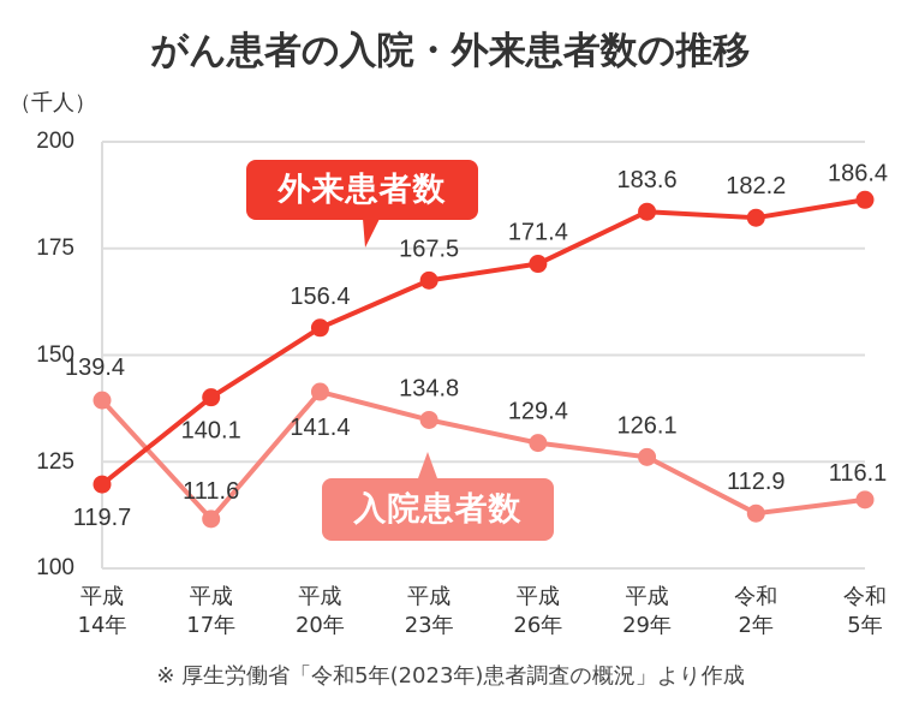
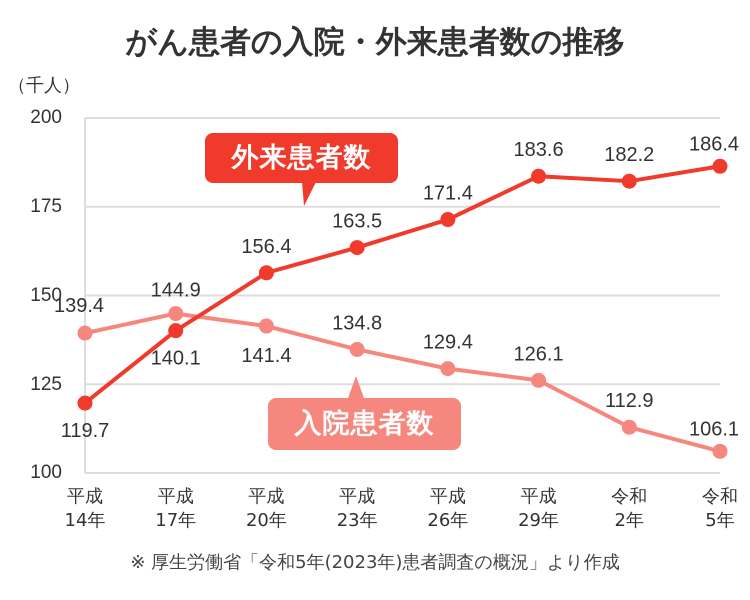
入院患者数/平成17年: 111.6 -> 144.9
外来患者数/平成23年: 167.5 -> 163.5
入院患者数/令和5年: 116.1 -> 106.1
